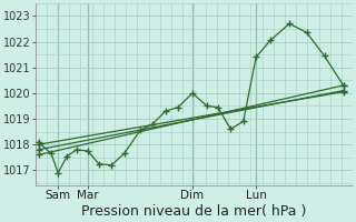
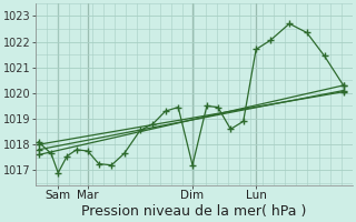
Dim: 1020.00 -> 1017.20
Lun: 1021.40 -> 1021.70
